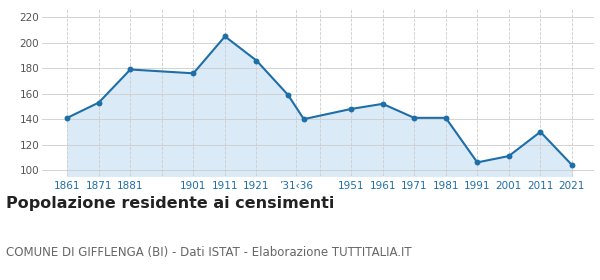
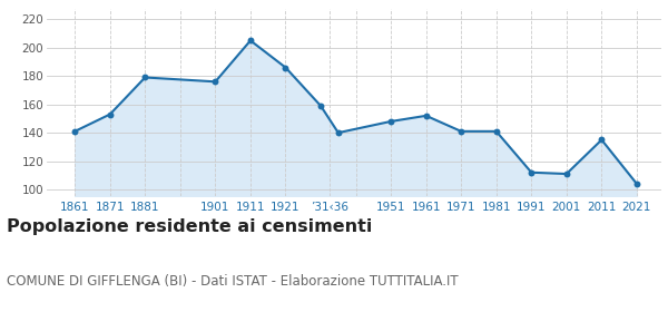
1991: 106 -> 112
2011: 130 -> 135
